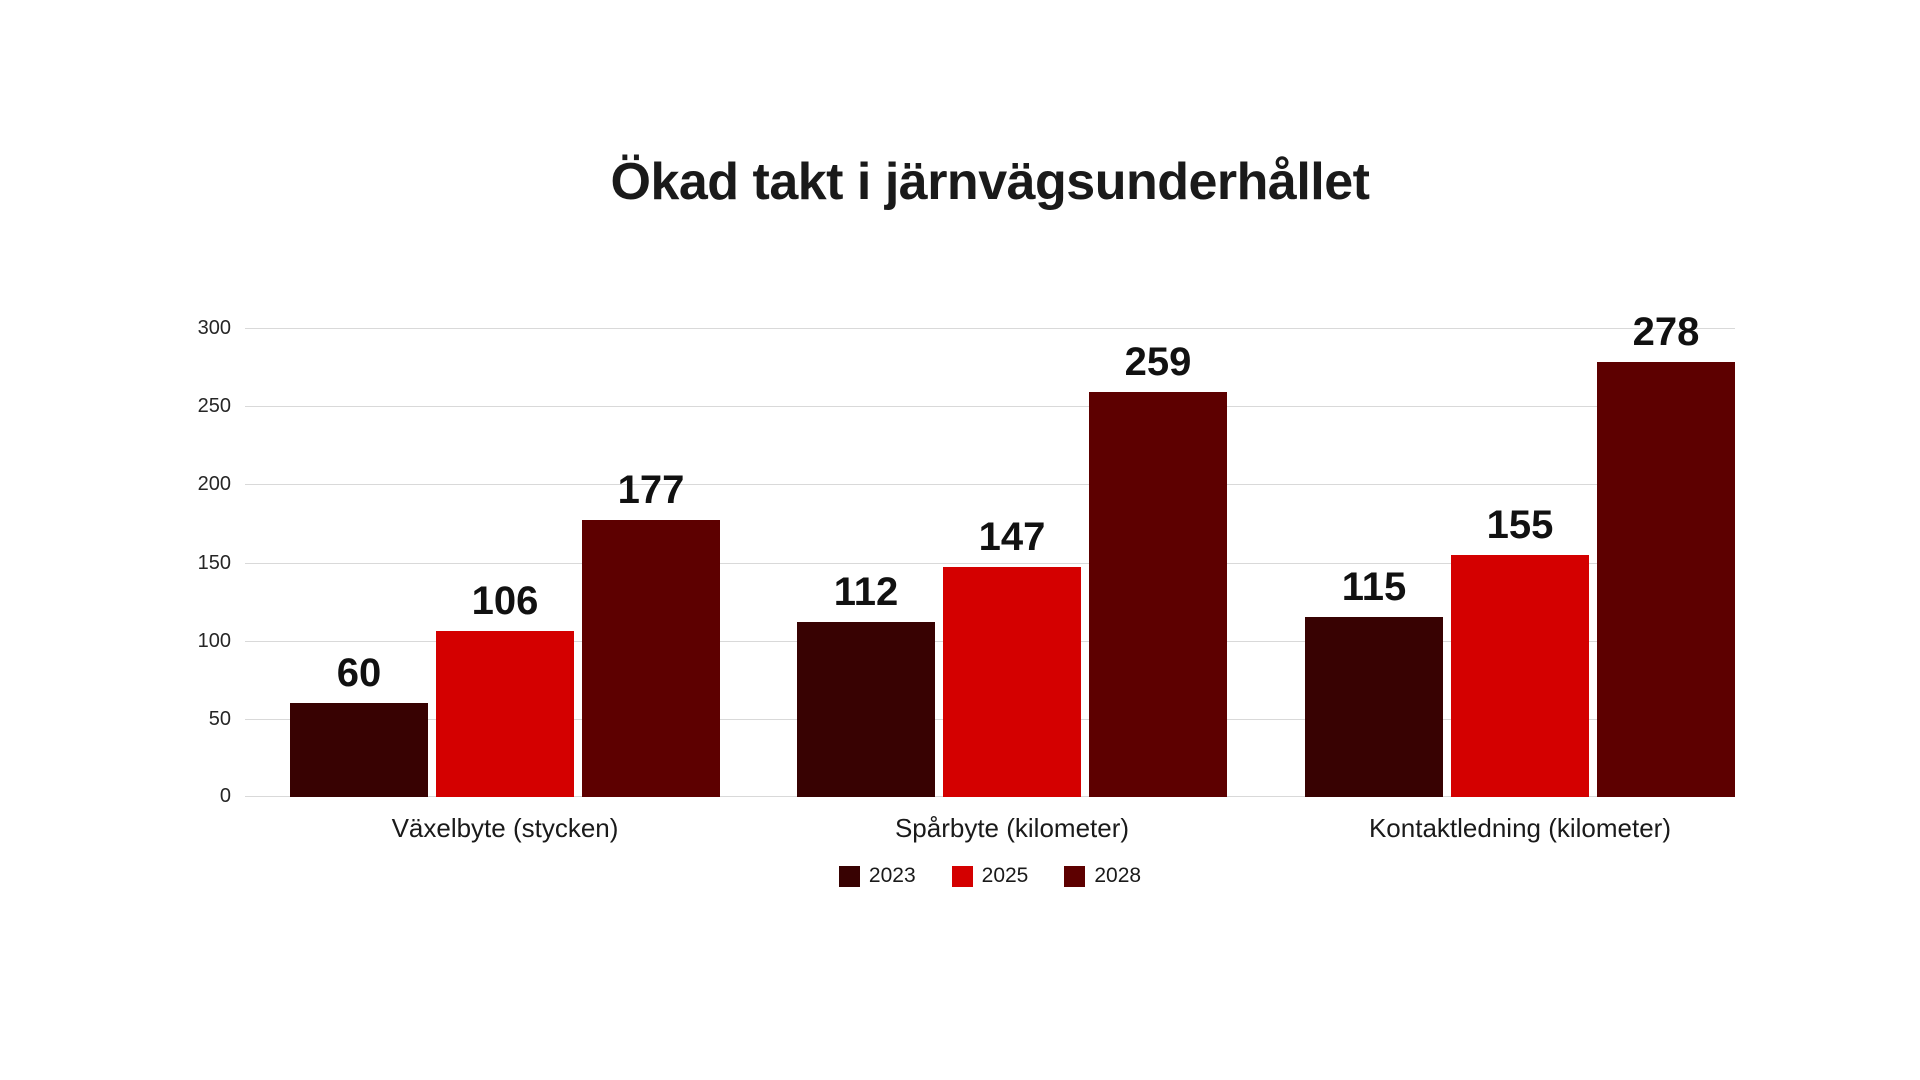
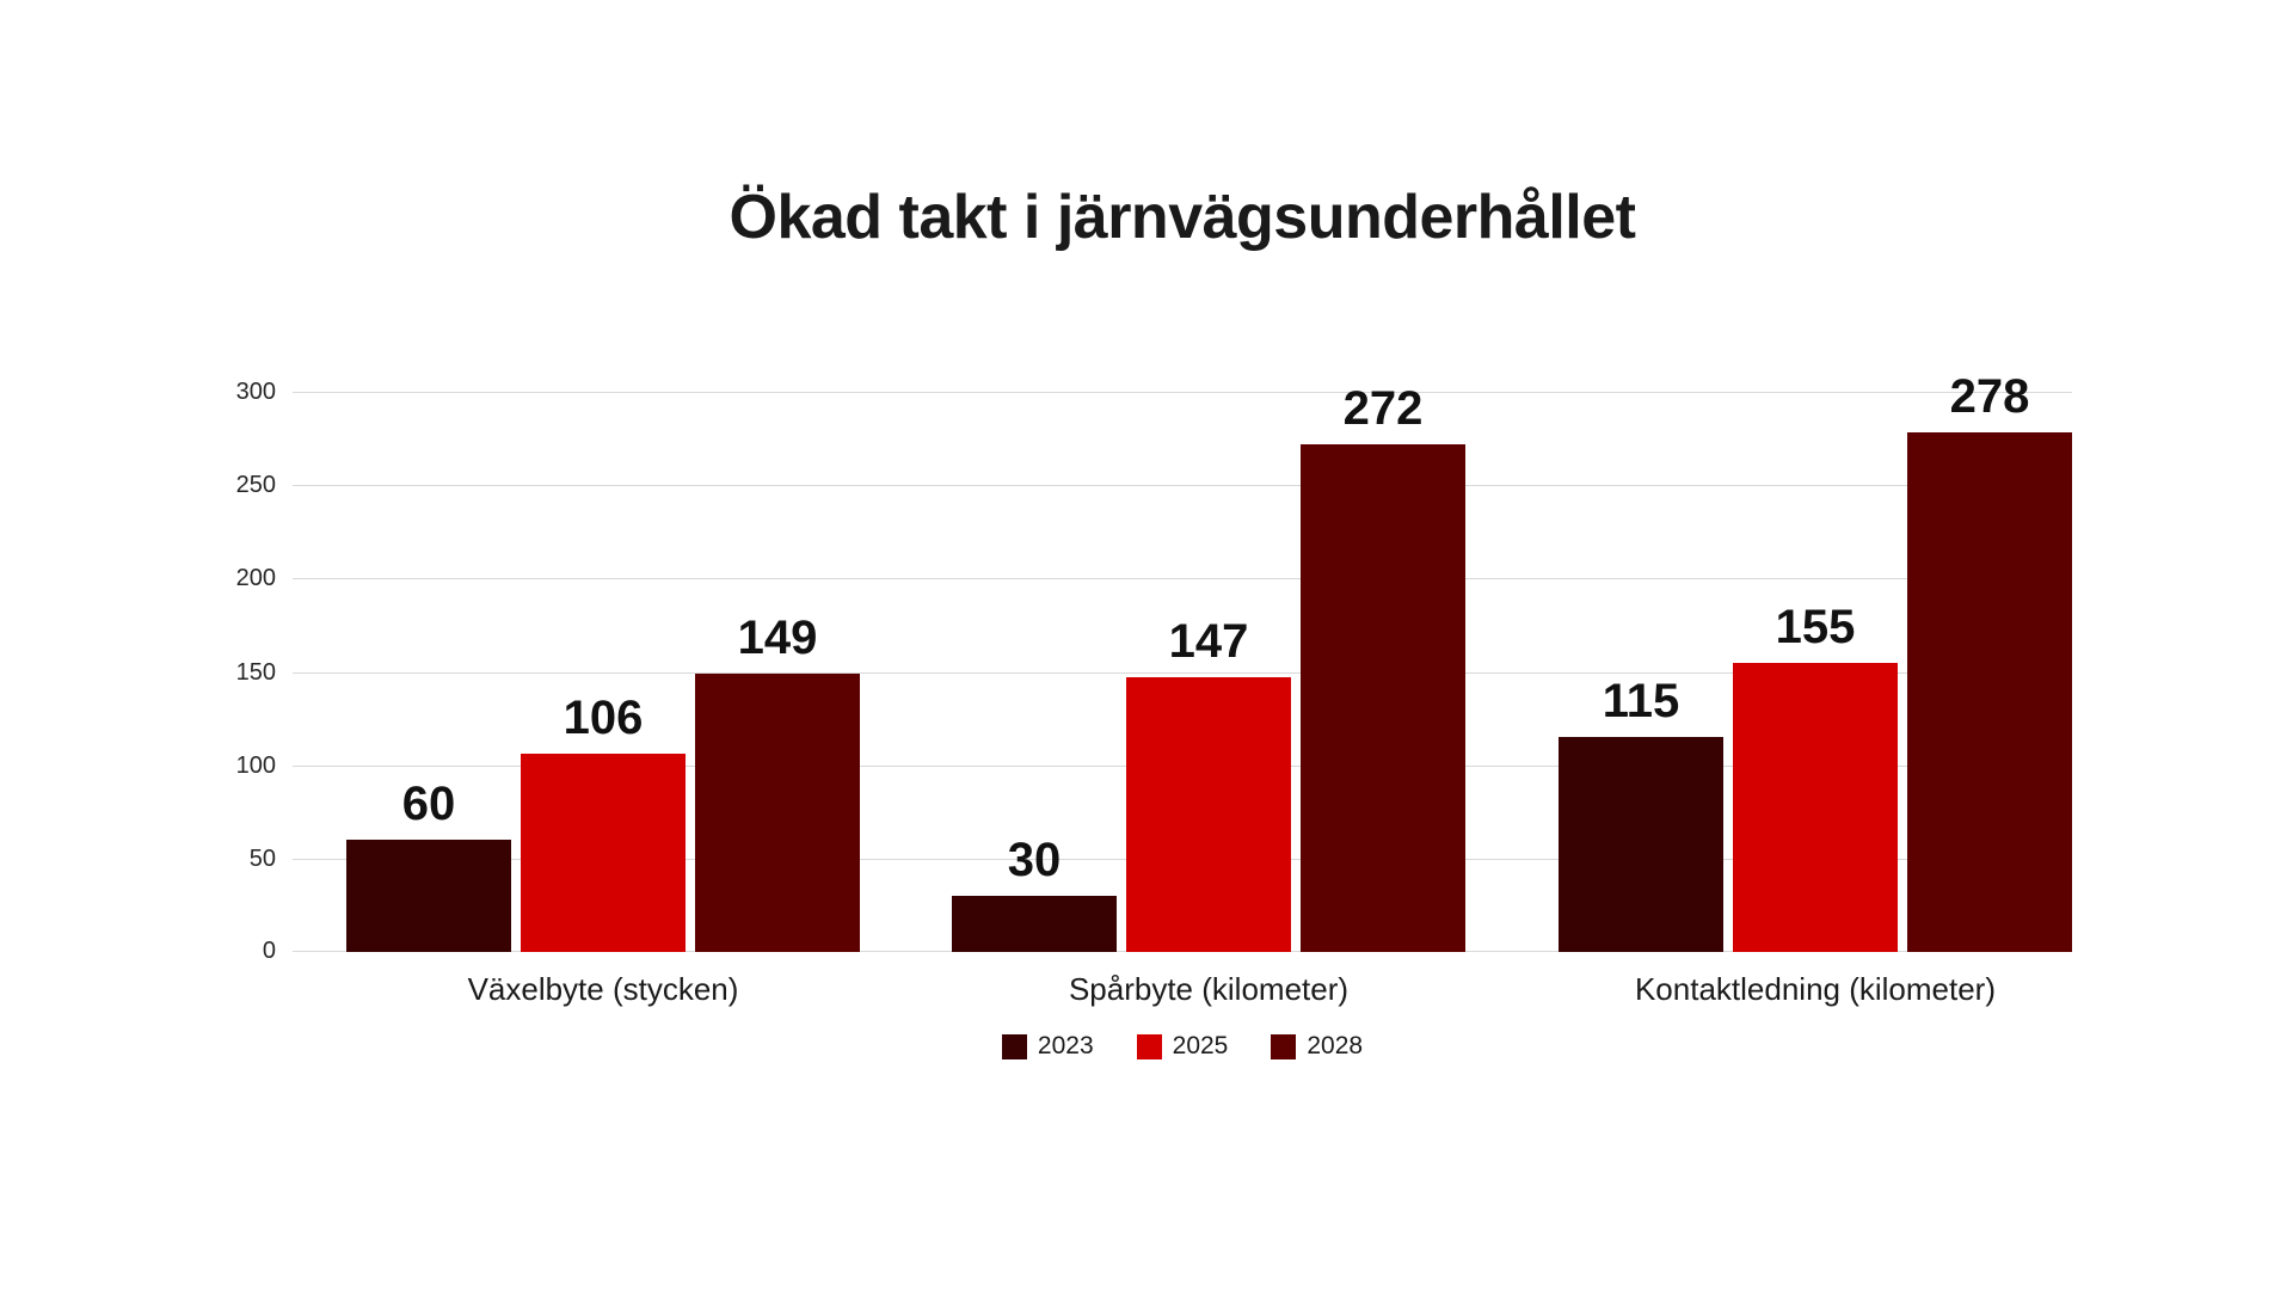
2028/Växelbyte (stycken): 177 -> 149
2023/Spårbyte (kilometer): 112 -> 30
2028/Spårbyte (kilometer): 259 -> 272
